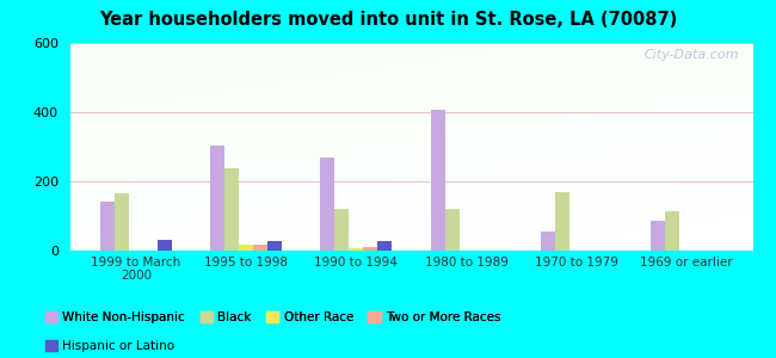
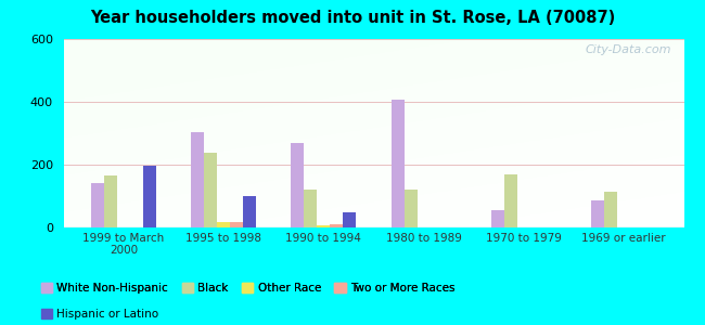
Hispanic or Latino/1999 to March 2000: 30 -> 195
Hispanic or Latino/1995 to 1998: 28 -> 100
Hispanic or Latino/1990 to 1994: 28 -> 50
